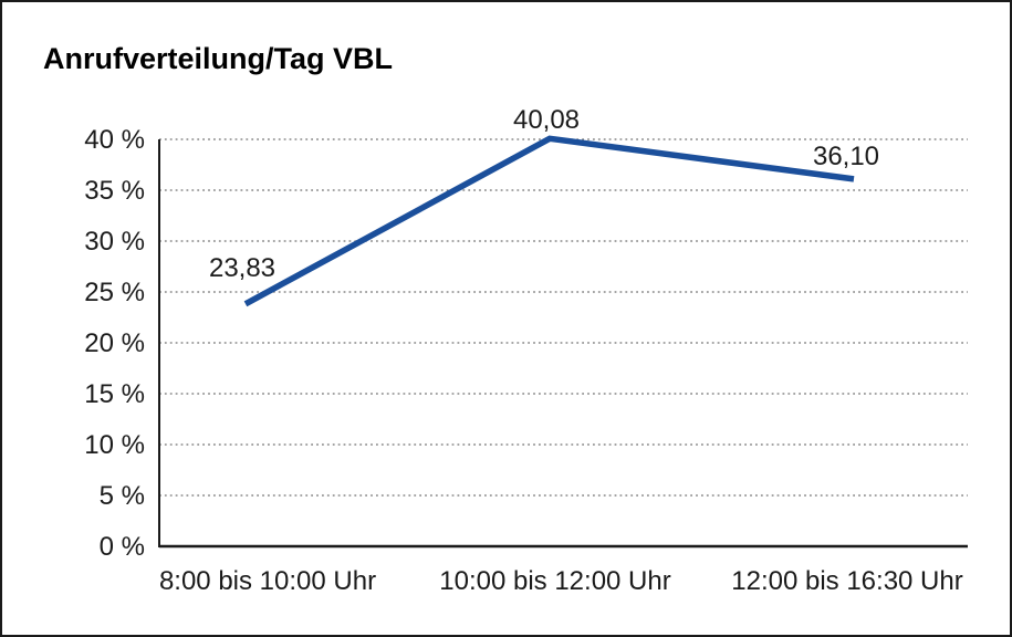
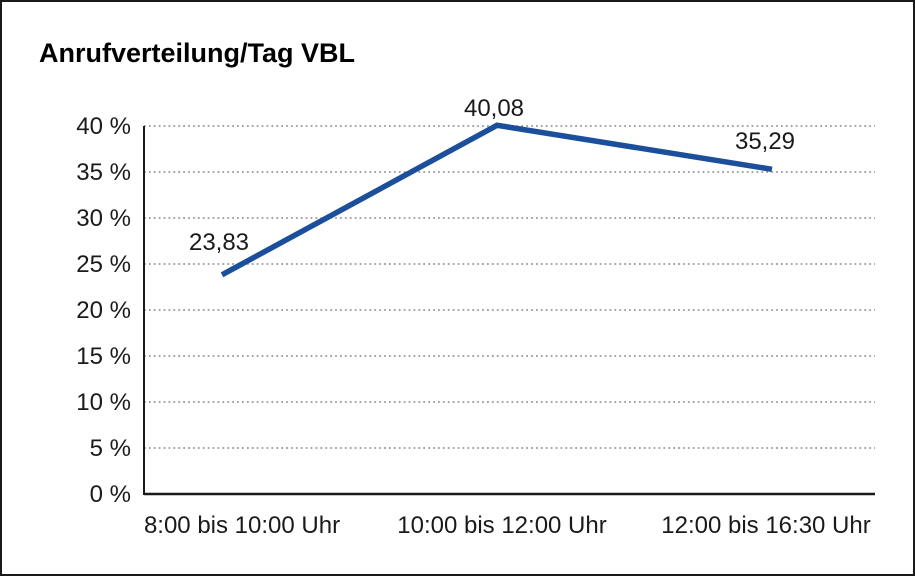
12:00 bis 16:30 Uhr: 36,10 -> 35,29
